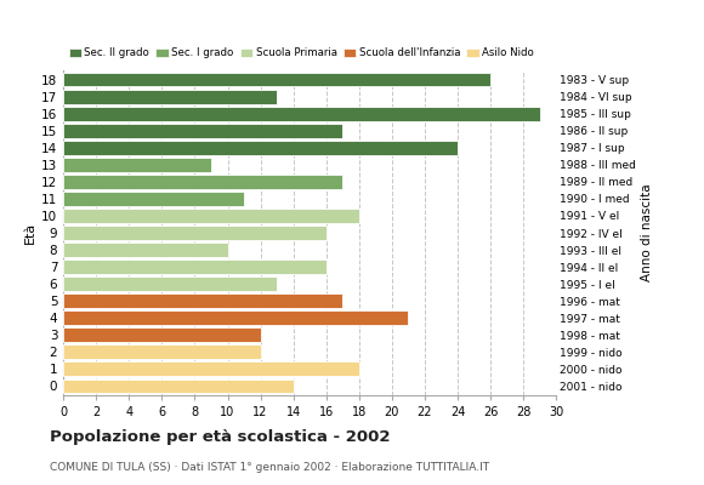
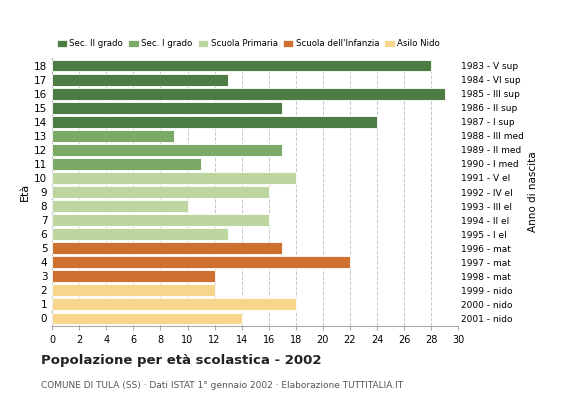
18: 26 -> 28
4: 21 -> 22
